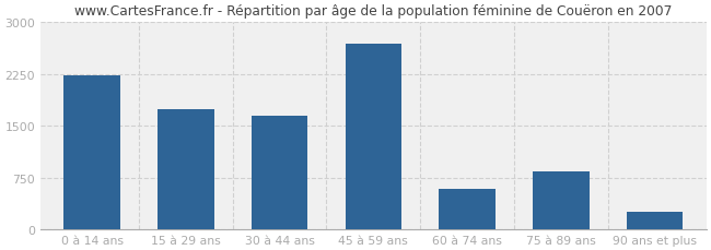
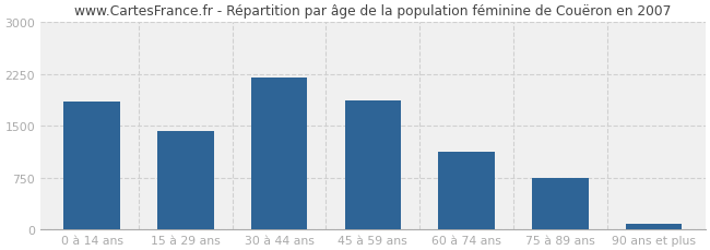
0 à 14 ans: 2220 -> 1850
15 à 29 ans: 1740 -> 1420
30 à 44 ans: 1640 -> 2200
45 à 59 ans: 2680 -> 1860
60 à 74 ans: 580 -> 1120
75 à 89 ans: 840 -> 740
90 ans et plus: 260 -> 80
